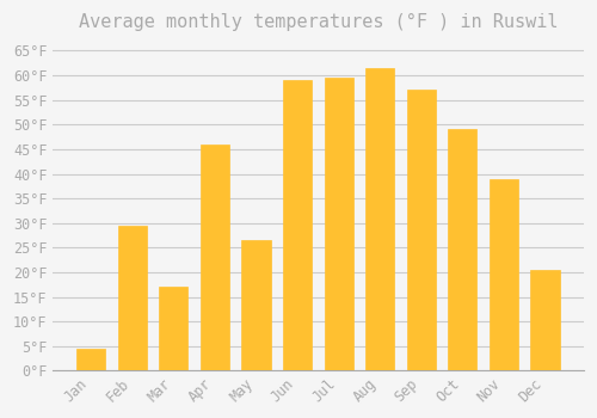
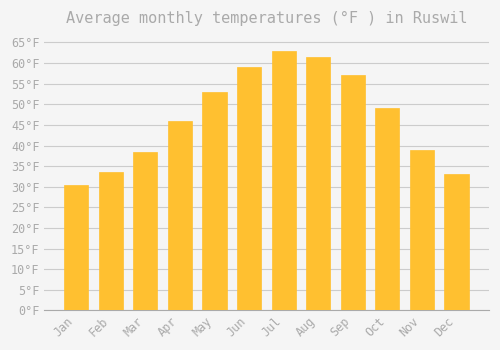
Jan: 4.5°F -> 30.5°F
Feb: 29.5°F -> 33.5°F
Mar: 17.0°F -> 38.5°F
May: 26.5°F -> 53.0°F
Jul: 59.5°F -> 63.0°F
Dec: 20.5°F -> 33.0°F
